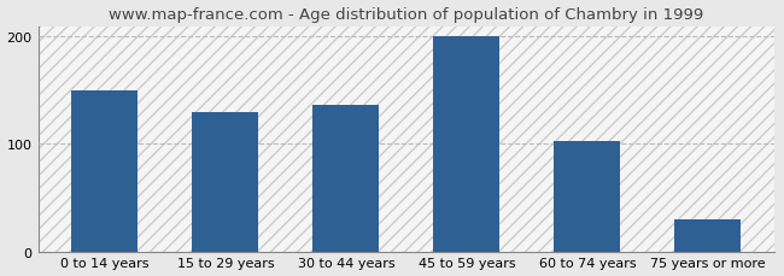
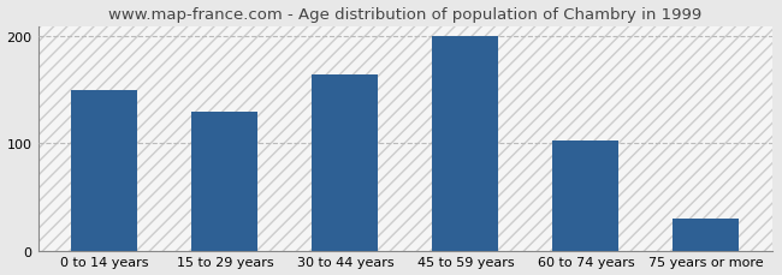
30 to 44 years: 136 -> 165
